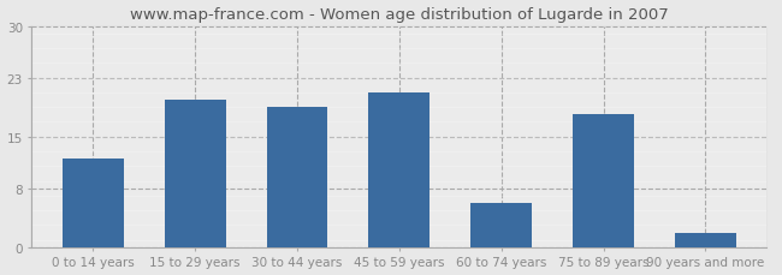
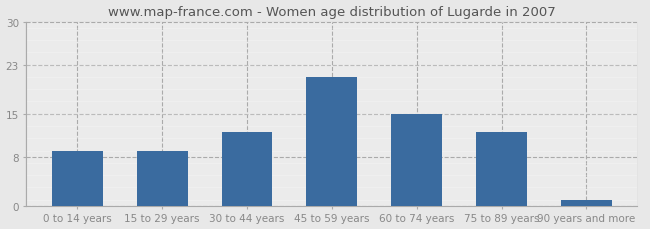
0 to 14 years: 12 -> 9
15 to 29 years: 20 -> 9
30 to 44 years: 19 -> 12
60 to 74 years: 6 -> 15
75 to 89 years: 18 -> 12
90 years and more: 2 -> 1
